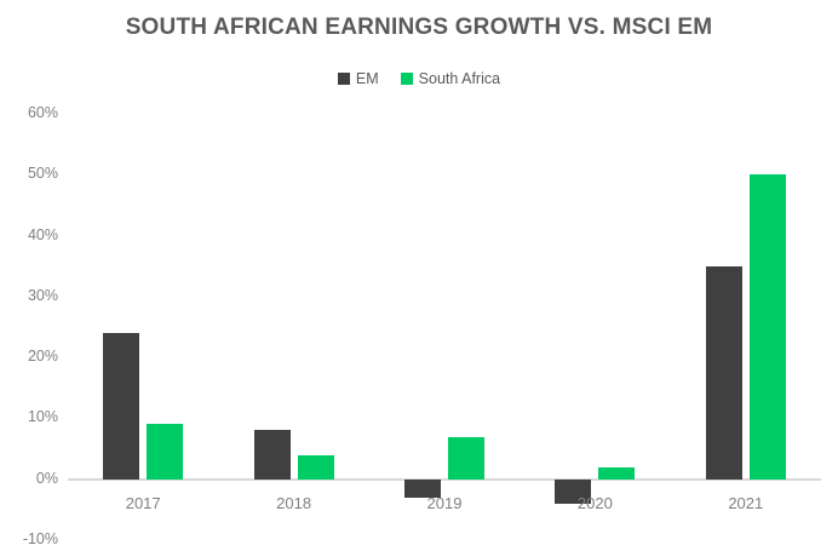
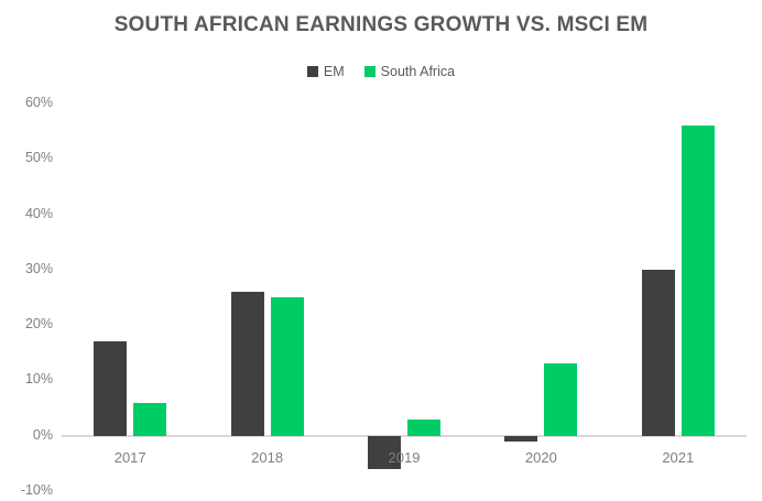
EM/2017: 24% -> 17%
South Africa/2017: 9% -> 6%
EM/2018: 8% -> 26%
South Africa/2018: 4% -> 25%
EM/2019: -3% -> -6%
South Africa/2019: 7% -> 3%
EM/2020: -4% -> -1%
South Africa/2020: 2% -> 13%
EM/2021: 35% -> 30%
South Africa/2021: 50% -> 56%
